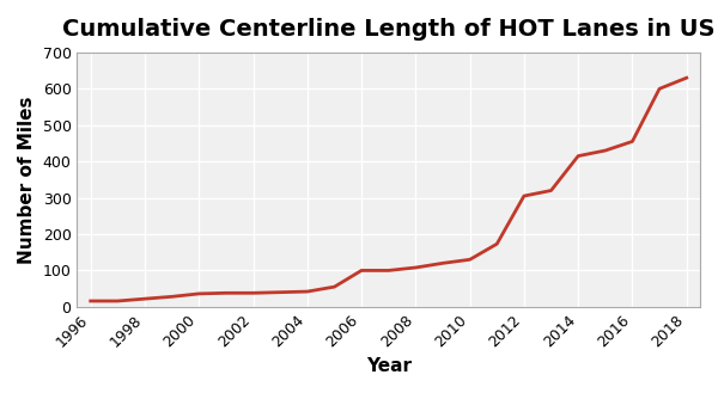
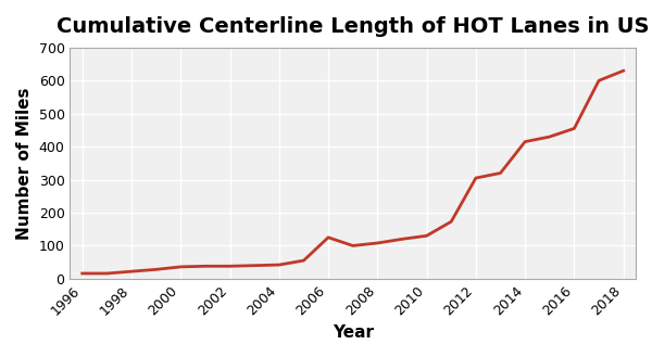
2006: 100 -> 125
